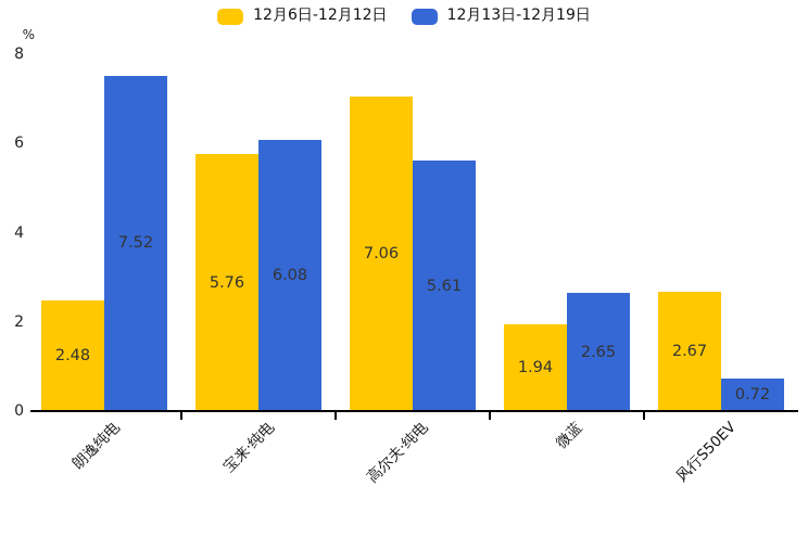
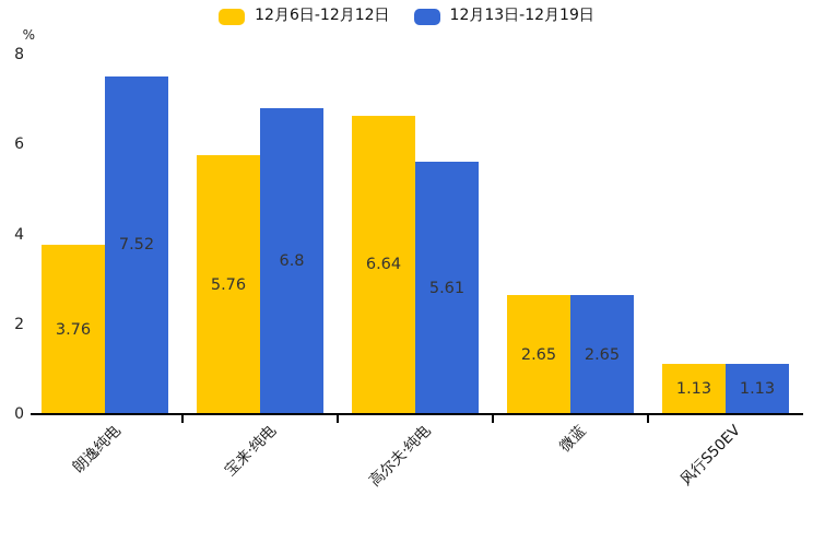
12月6日-12月12日/朗逸纯电: 2.48 -> 3.76
12月13日-12月19日/宝来·纯电: 6.08 -> 6.8
12月6日-12月12日/高尔夫·纯电: 7.06 -> 6.64
12月6日-12月12日/微蓝: 1.94 -> 2.65
12月6日-12月12日/风行S50EV: 2.67 -> 1.13
12月13日-12月19日/风行S50EV: 0.72 -> 1.13
